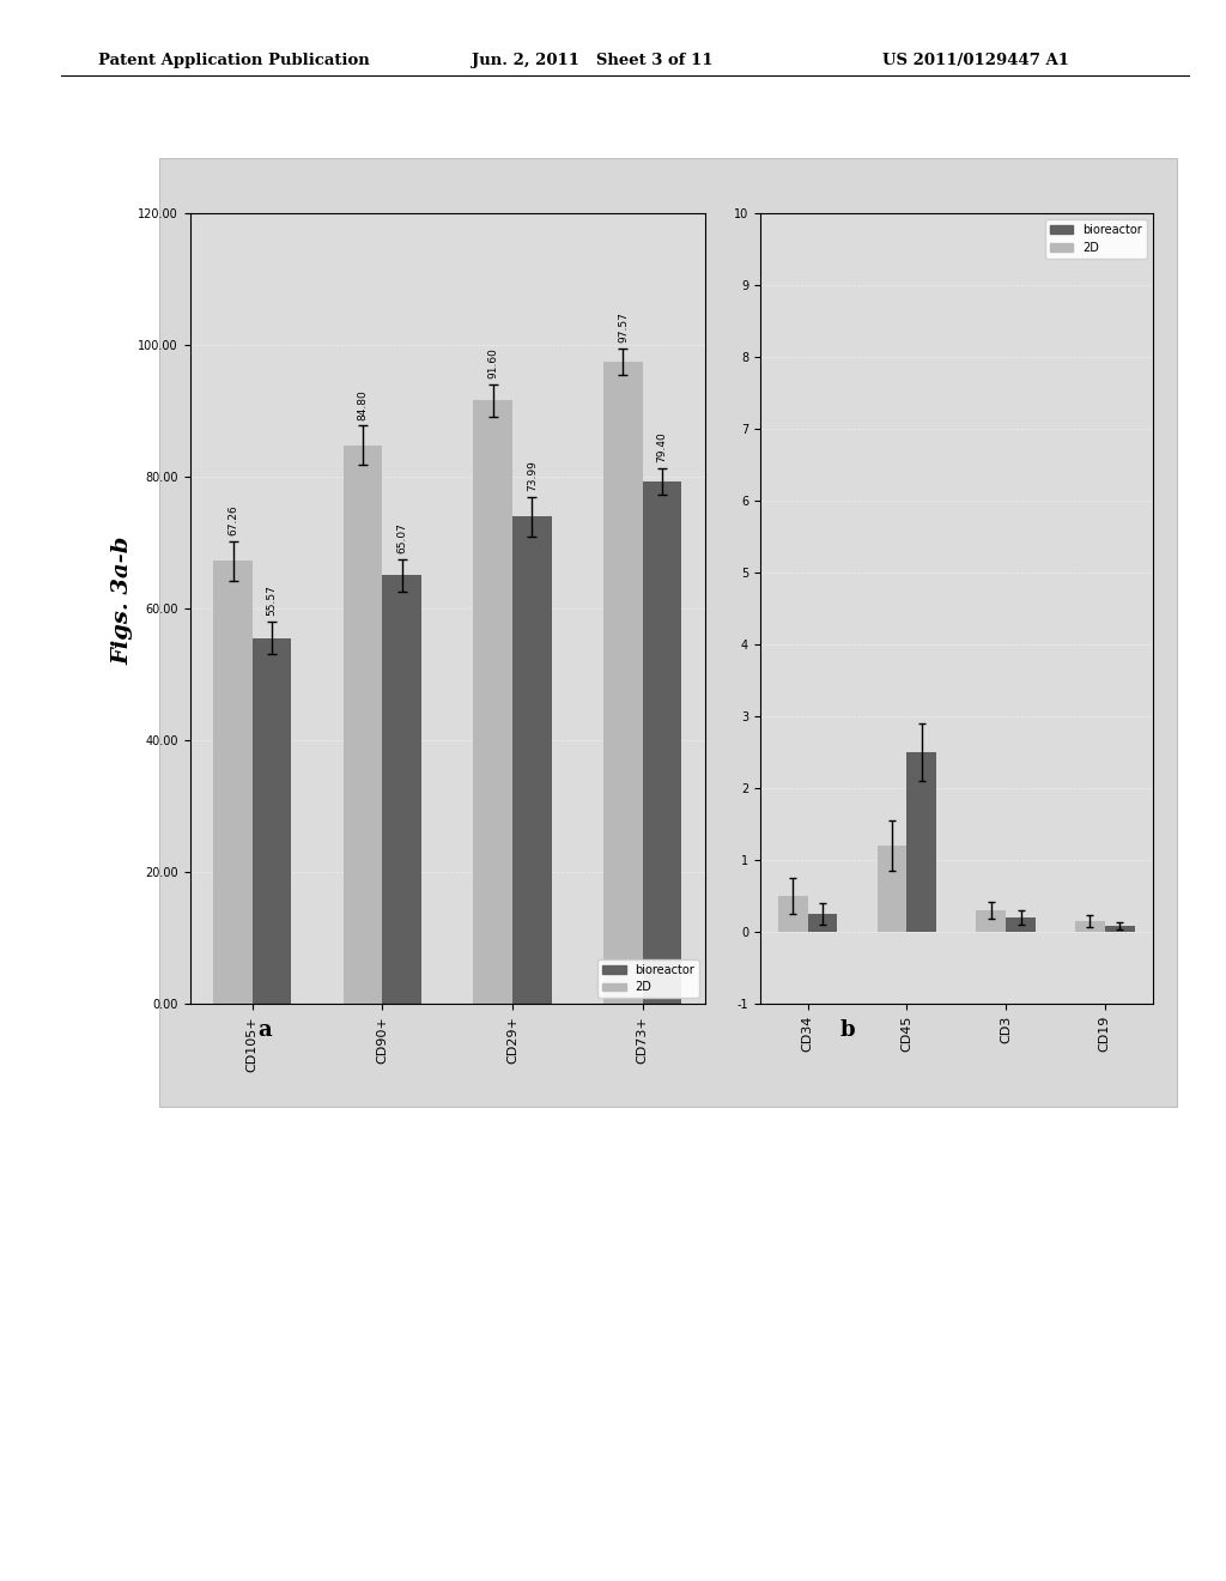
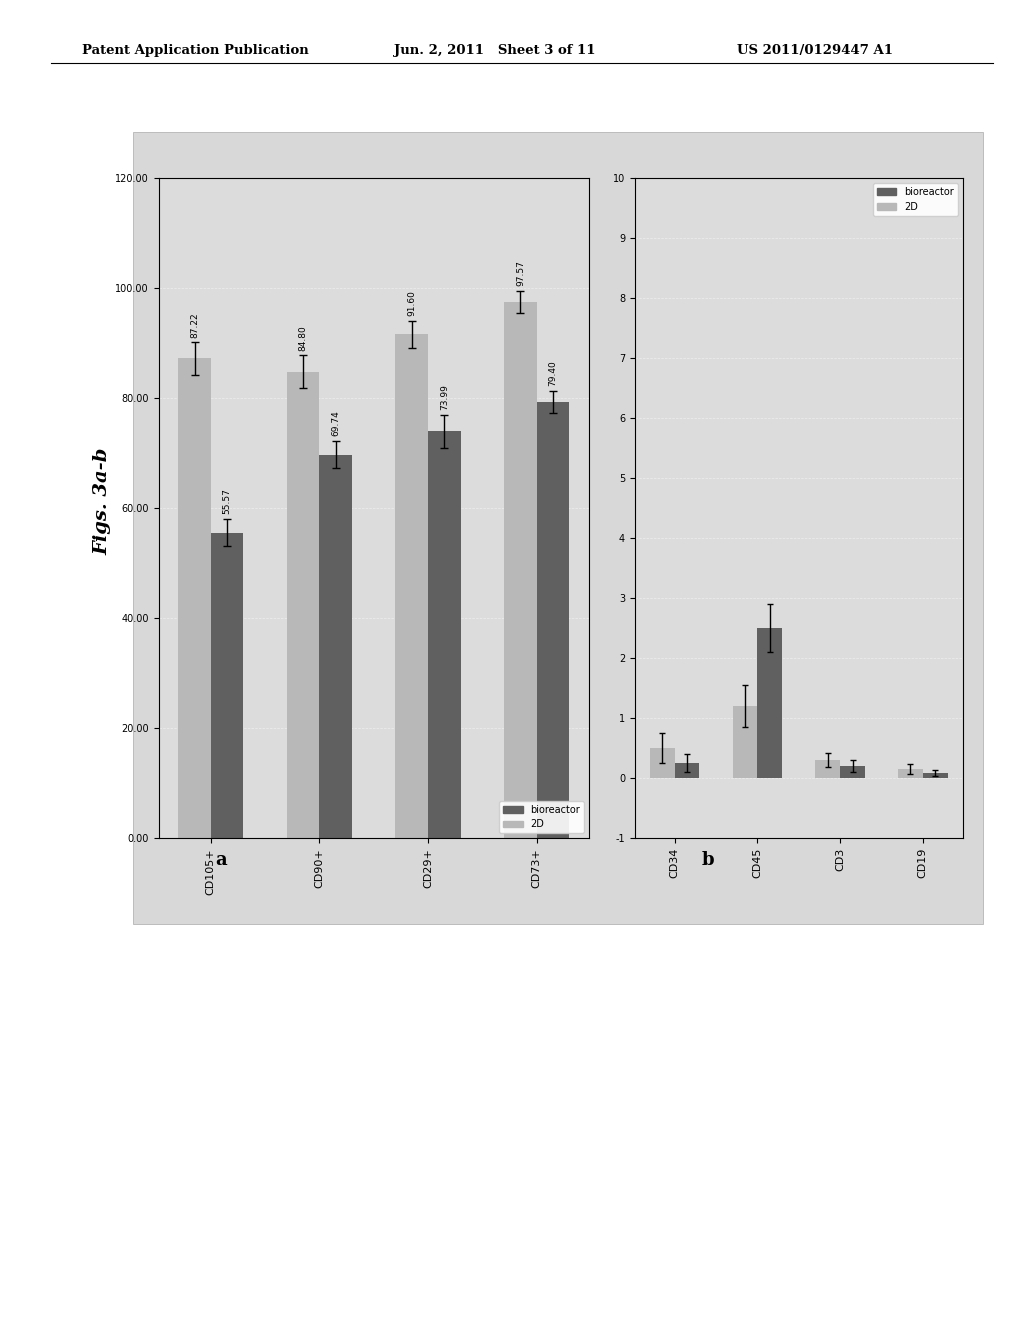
2D/CD105+: 67.26 -> 87.22
bioreactor/CD90+: 65.07 -> 69.74
